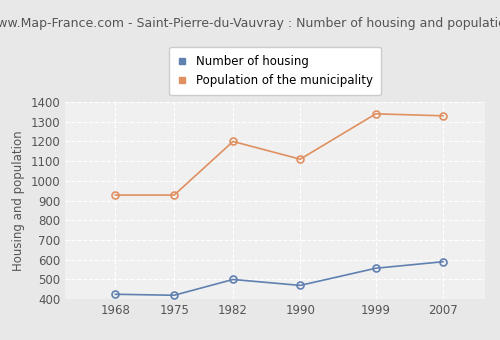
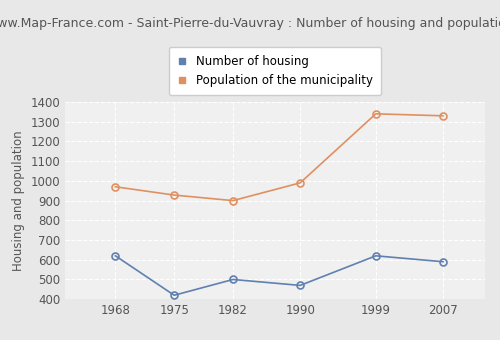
Number of housing/1968: 420 -> 620
Population of the municipality/1968: 930 -> 970
Population of the municipality/1982: 1200 -> 900
Population of the municipality/1990: 1110 -> 990
Number of housing/1999: 560 -> 620
